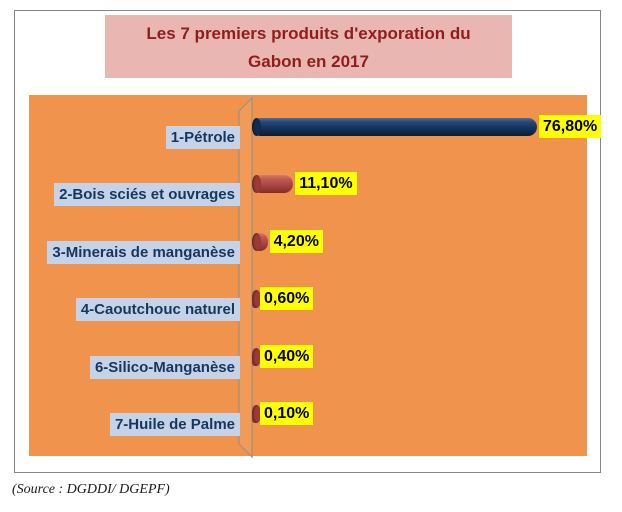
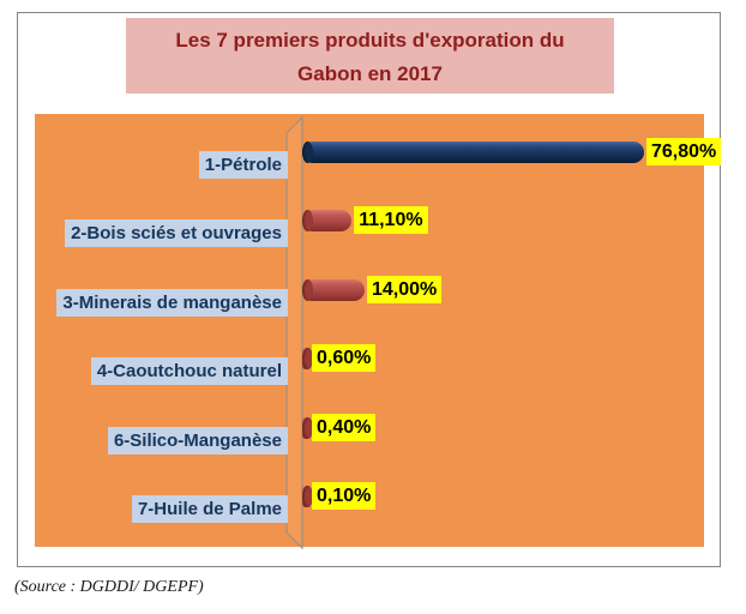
3-Minerais de manganèse: 4,20% -> 14,00%
